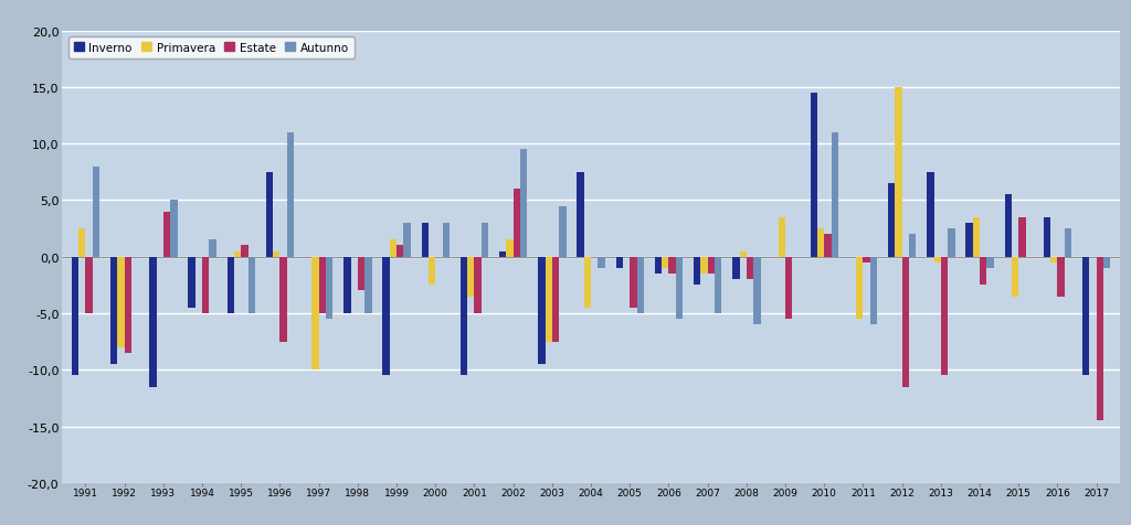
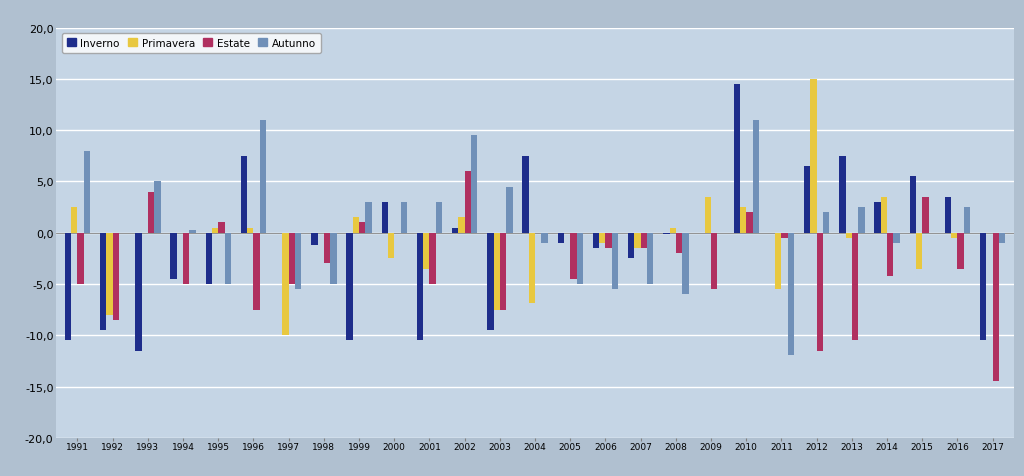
Autunno/1994: 1,5 -> 0,3
Inverno/1998: -5,0 -> -1,2
Primavera/2004: -4,5 -> -6,9
Inverno/2008: -2,0 -> -0,1
Autunno/2011: -6,0 -> -11,9
Estate/2014: -2,5 -> -4,2
